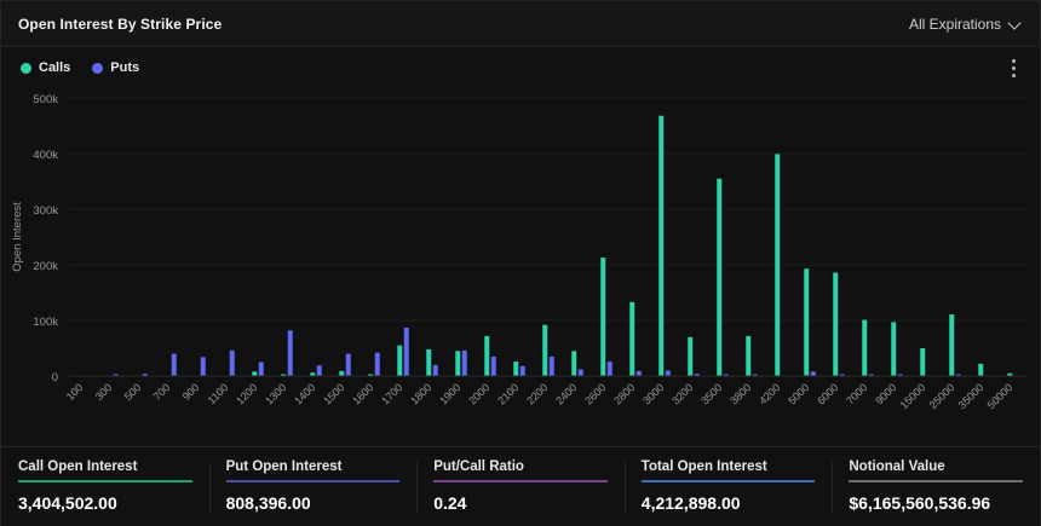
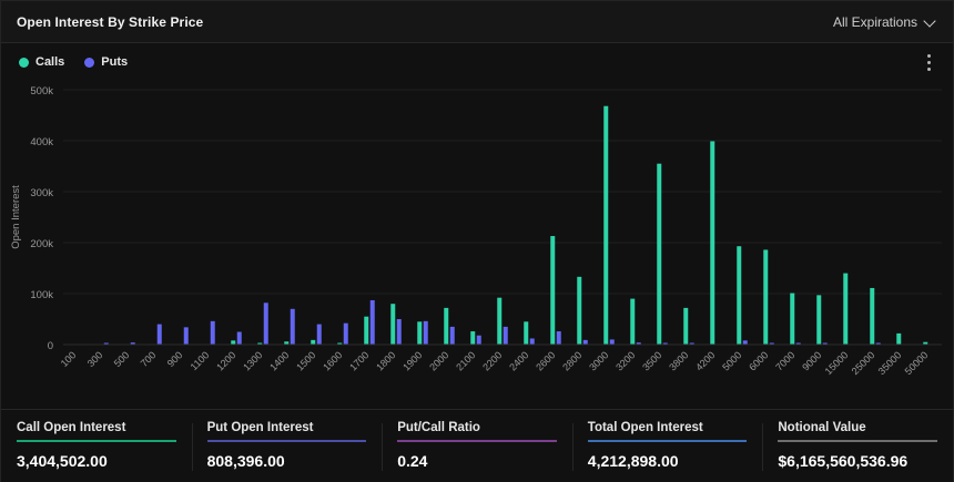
Puts/1400: 20k -> 70k
Calls/1800: 50k -> 80k
Puts/1800: 20k -> 50k
Calls/3200: 70k -> 90k
Calls/15000: 50k -> 140k
